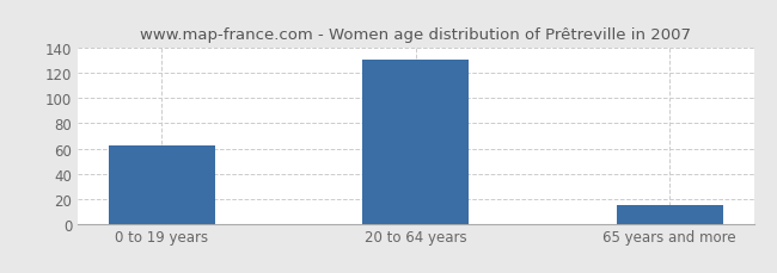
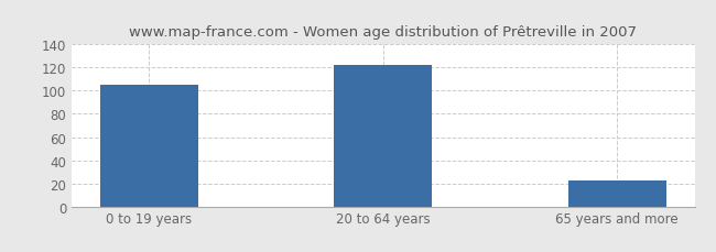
0 to 19 years: 62 -> 105
20 to 64 years: 131 -> 122
65 years and more: 15 -> 22
